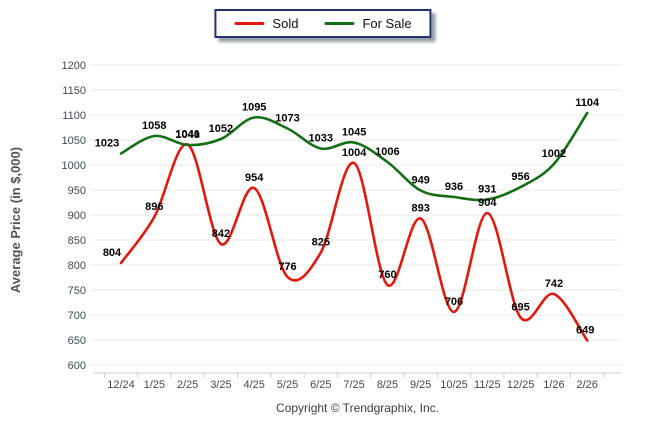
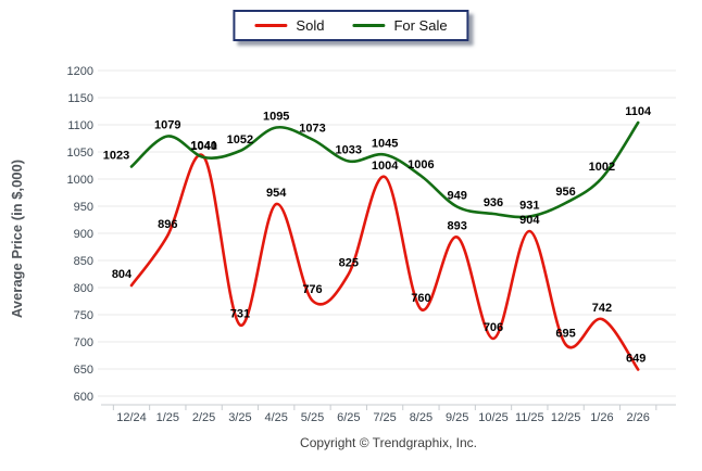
For Sale/1/25: 1058 -> 1079
Sold/3/25: 842 -> 731
